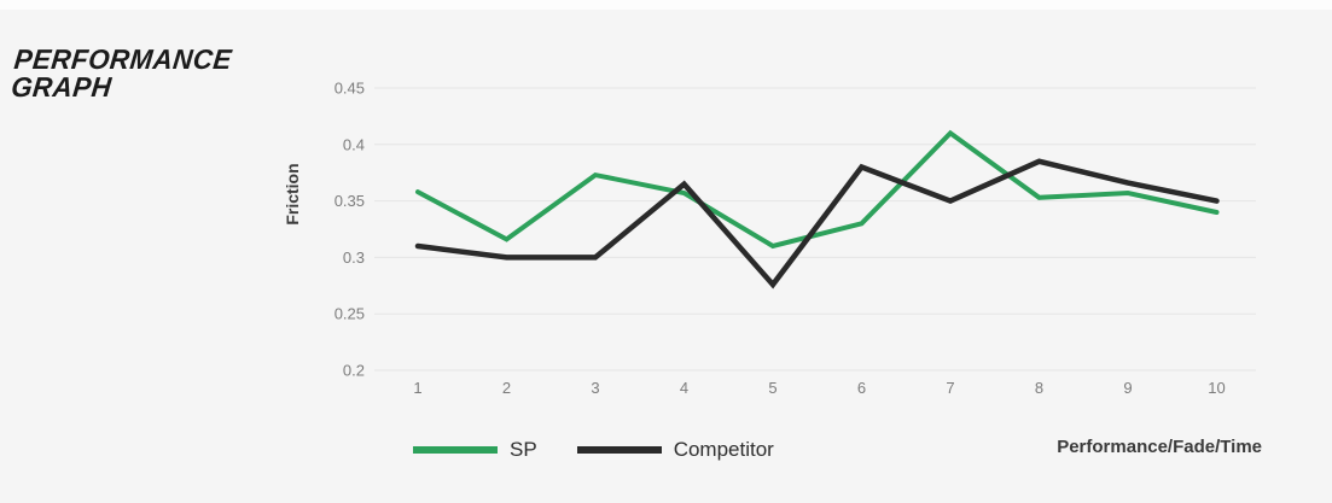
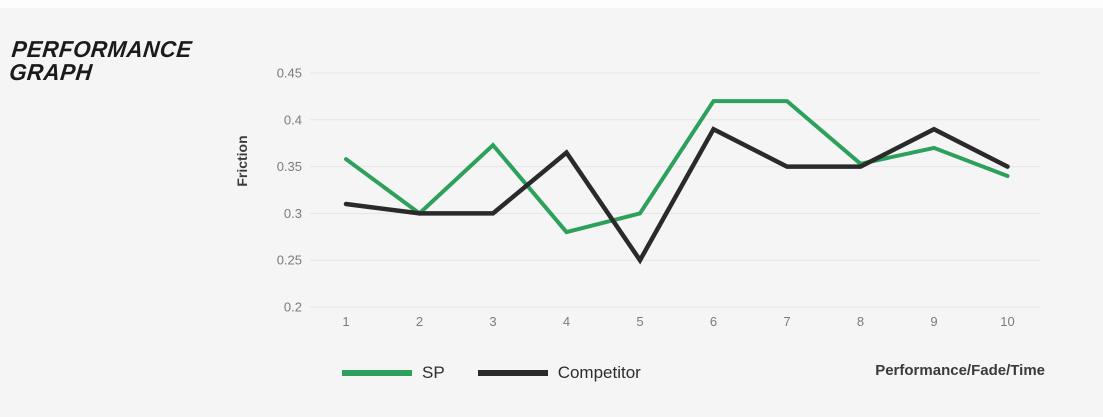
SP/2: 0.32 -> 0.30
SP/4: 0.36 -> 0.28
SP/5: 0.31 -> 0.30
Competitor/5: 0.28 -> 0.25
SP/6: 0.33 -> 0.42
Competitor/6: 0.38 -> 0.39
SP/7: 0.41 -> 0.42
Competitor/8: 0.39 -> 0.35
SP/9: 0.36 -> 0.37
Competitor/9: 0.37 -> 0.39
